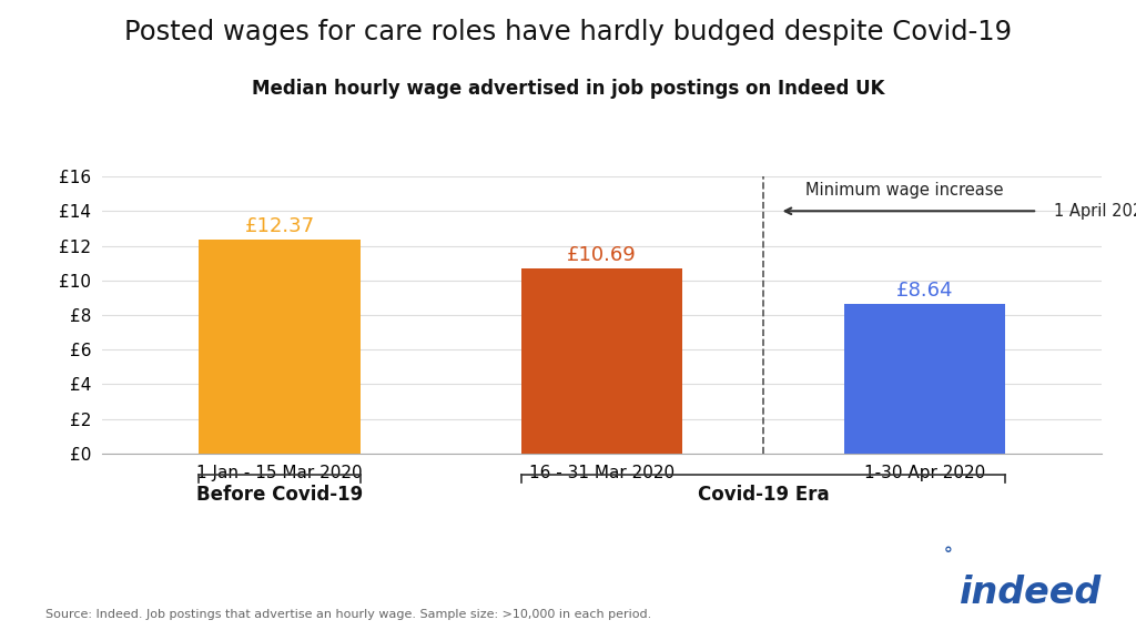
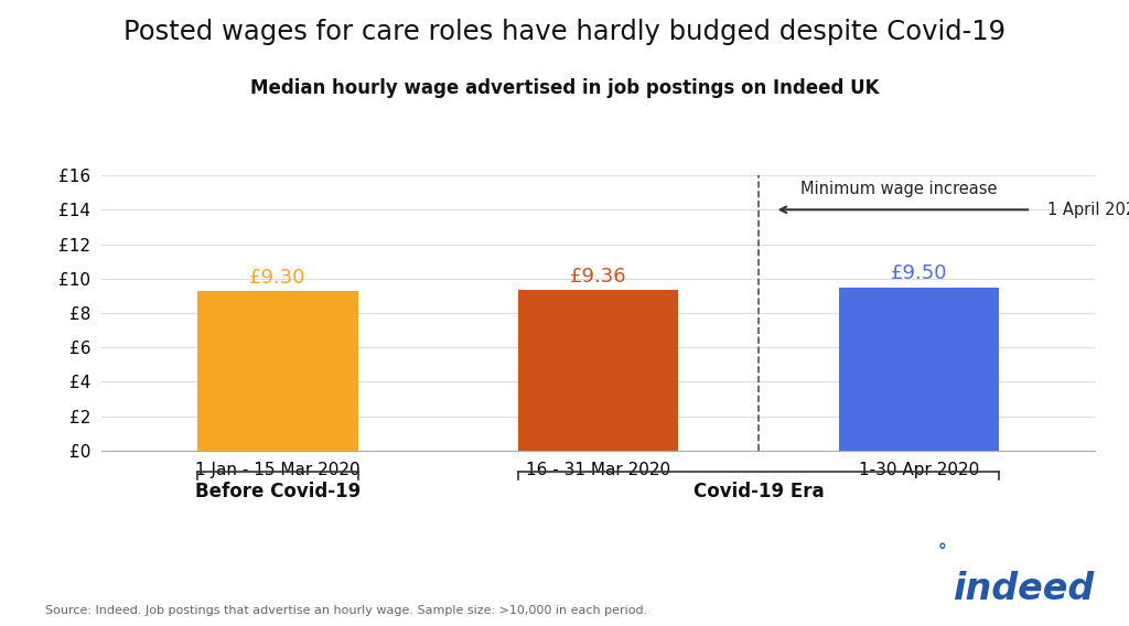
1 Jan - 15 Mar 2020: £12.37 -> £9.30
16 - 31 Mar 2020: £10.69 -> £9.36
1-30 Apr 2020: £8.64 -> £9.50
